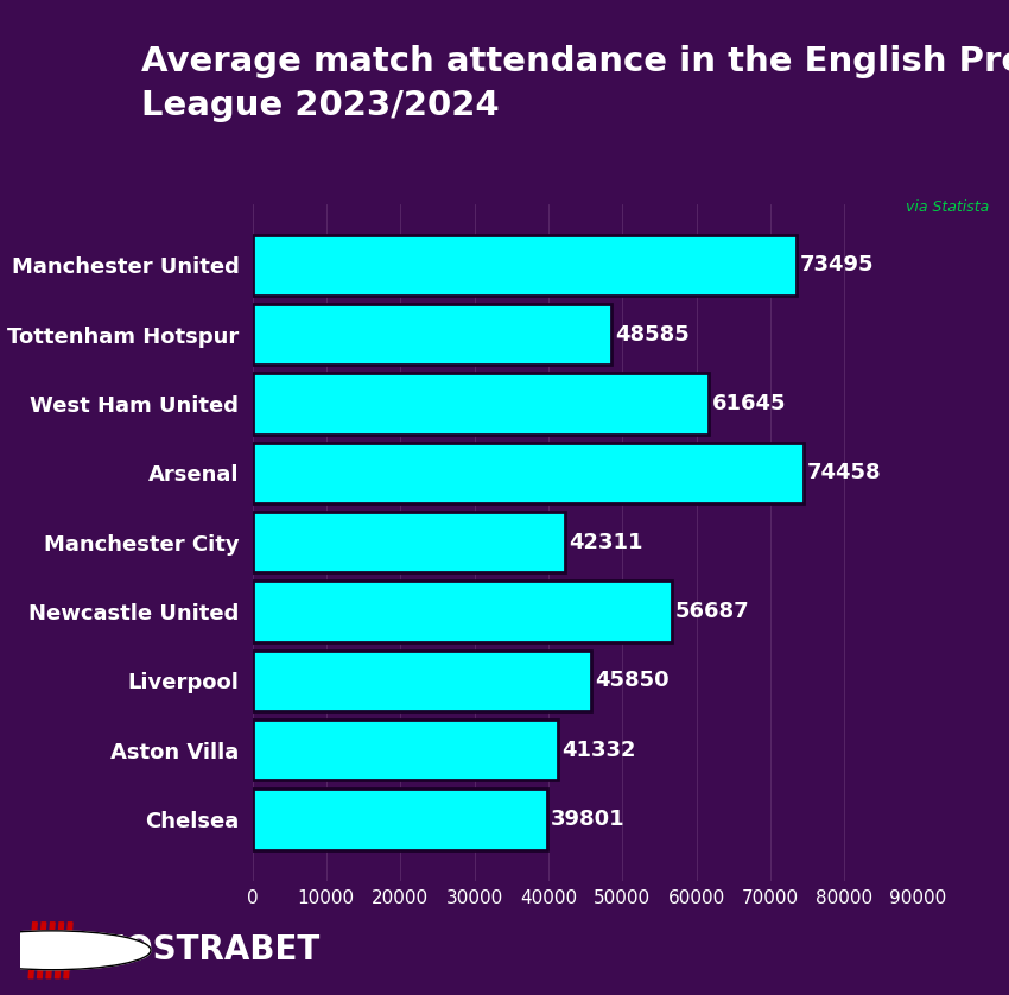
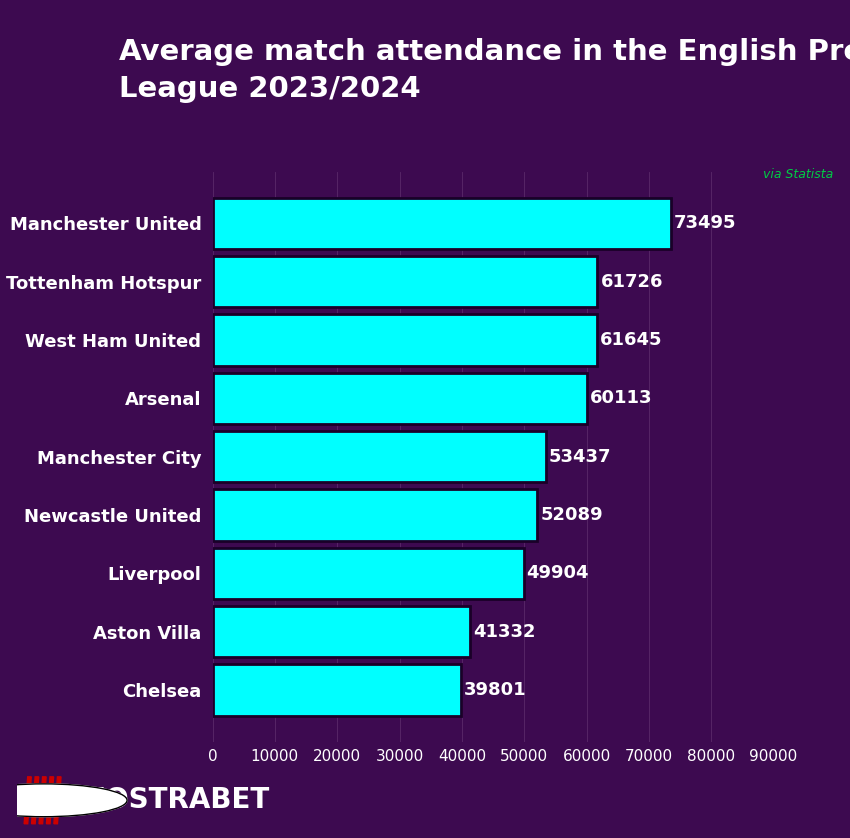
Tottenham Hotspur: 48585 -> 61726
Arsenal: 74458 -> 60113
Manchester City: 42311 -> 53437
Newcastle United: 56687 -> 52089
Liverpool: 45850 -> 49904
